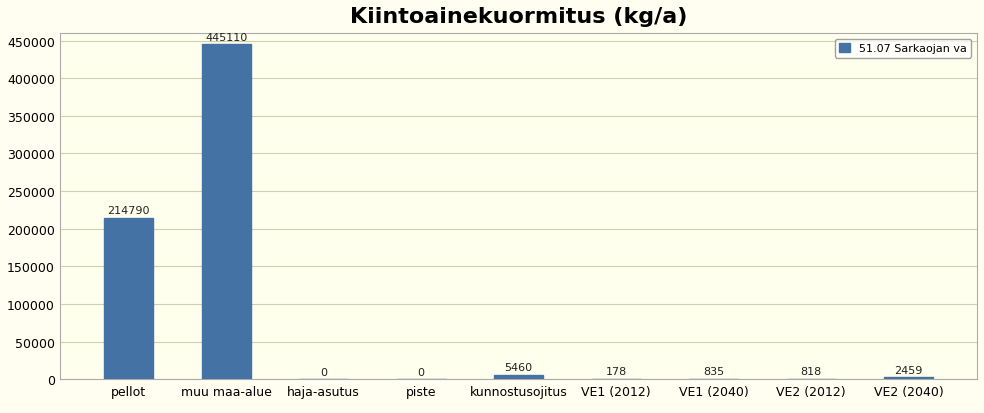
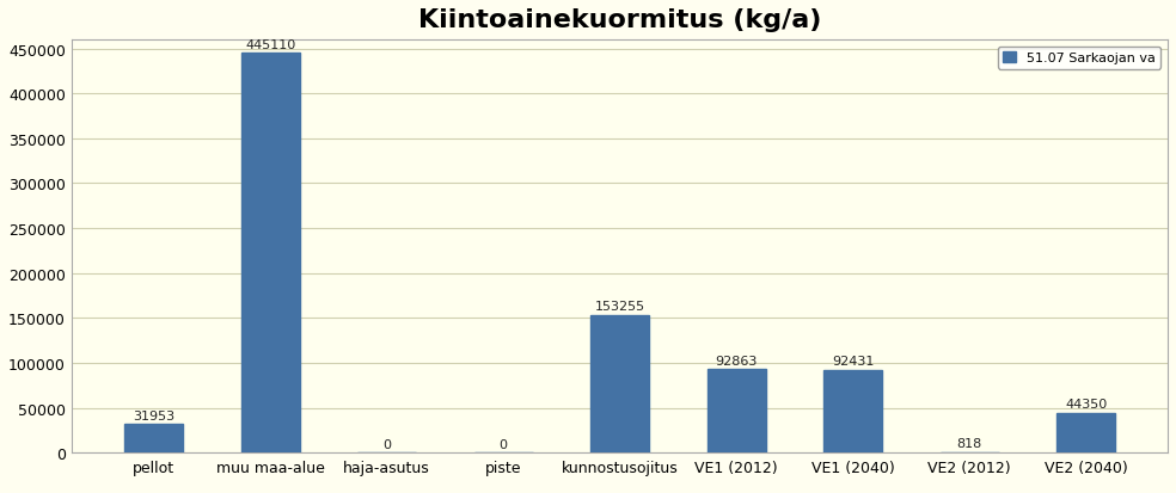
pellot: 214790 -> 31953
kunnostusojitus: 5460 -> 153255
VE1 (2012): 178 -> 92863
VE1 (2040): 835 -> 92431
VE2 (2040): 2459 -> 44350
